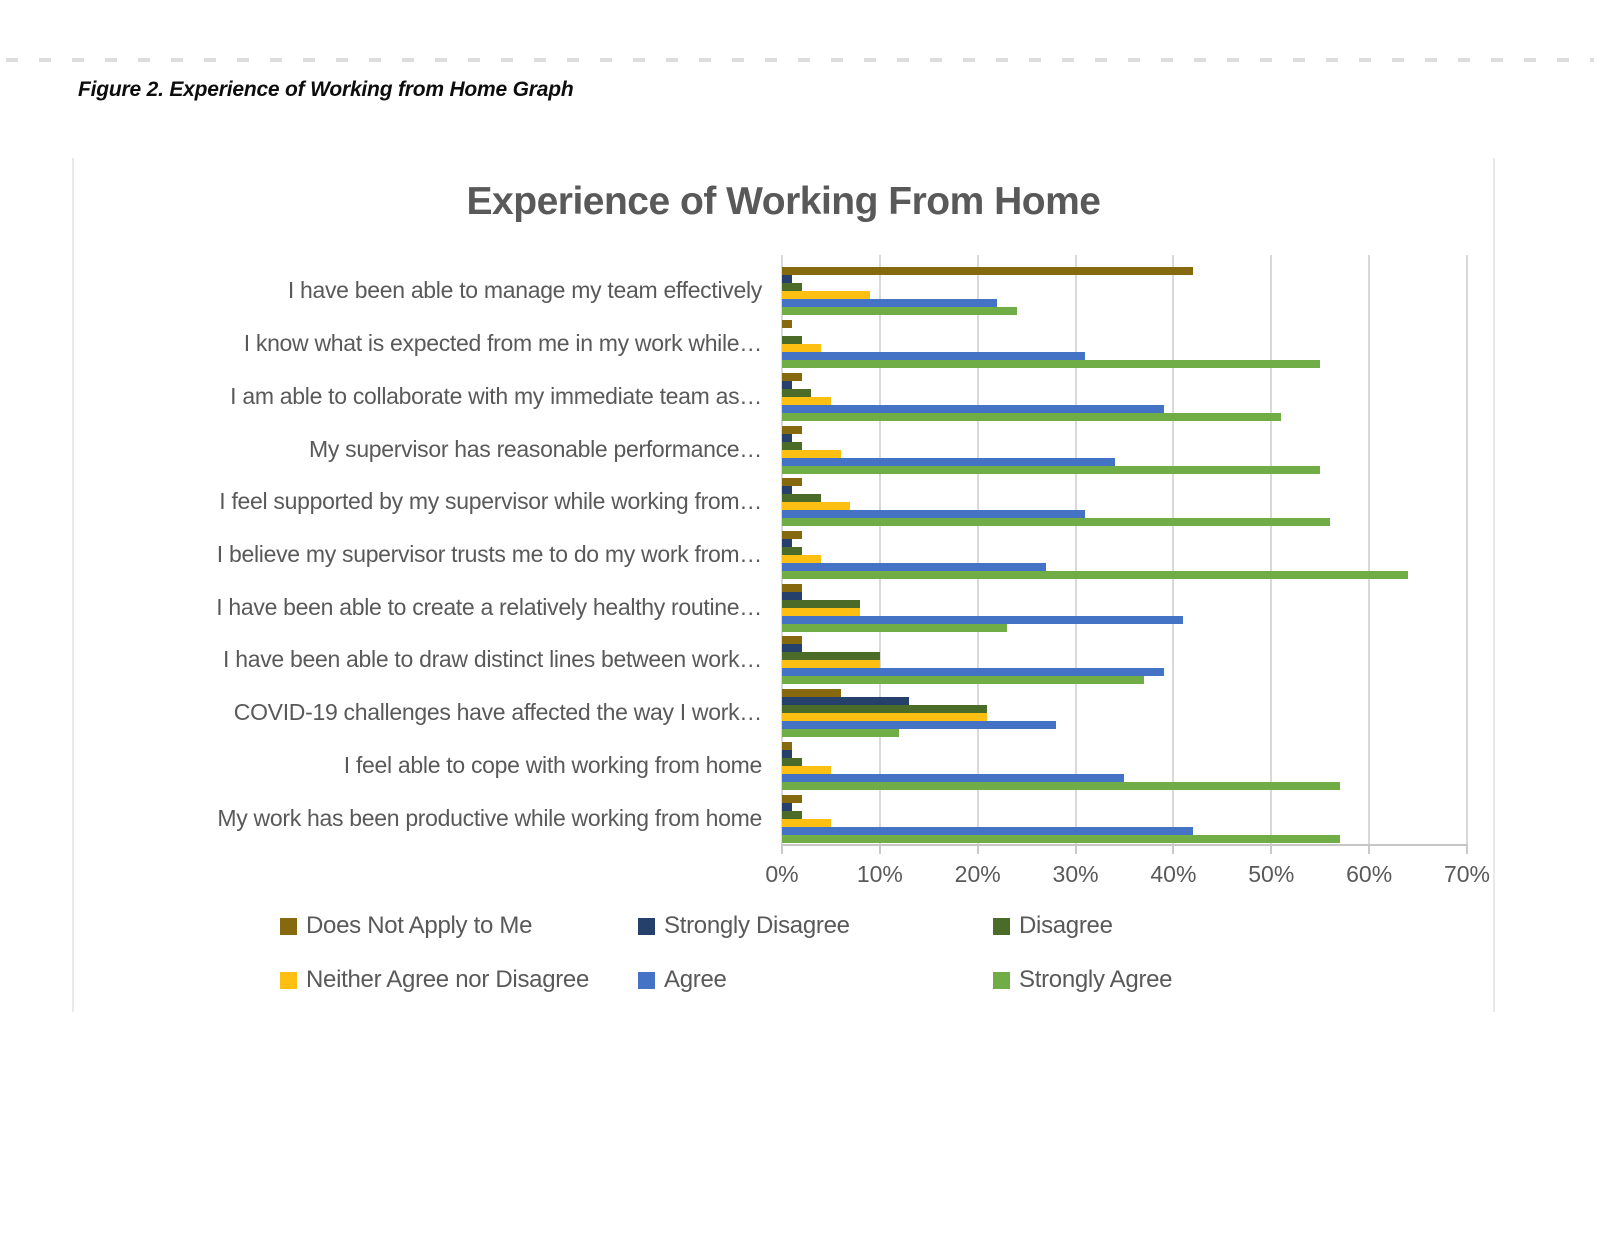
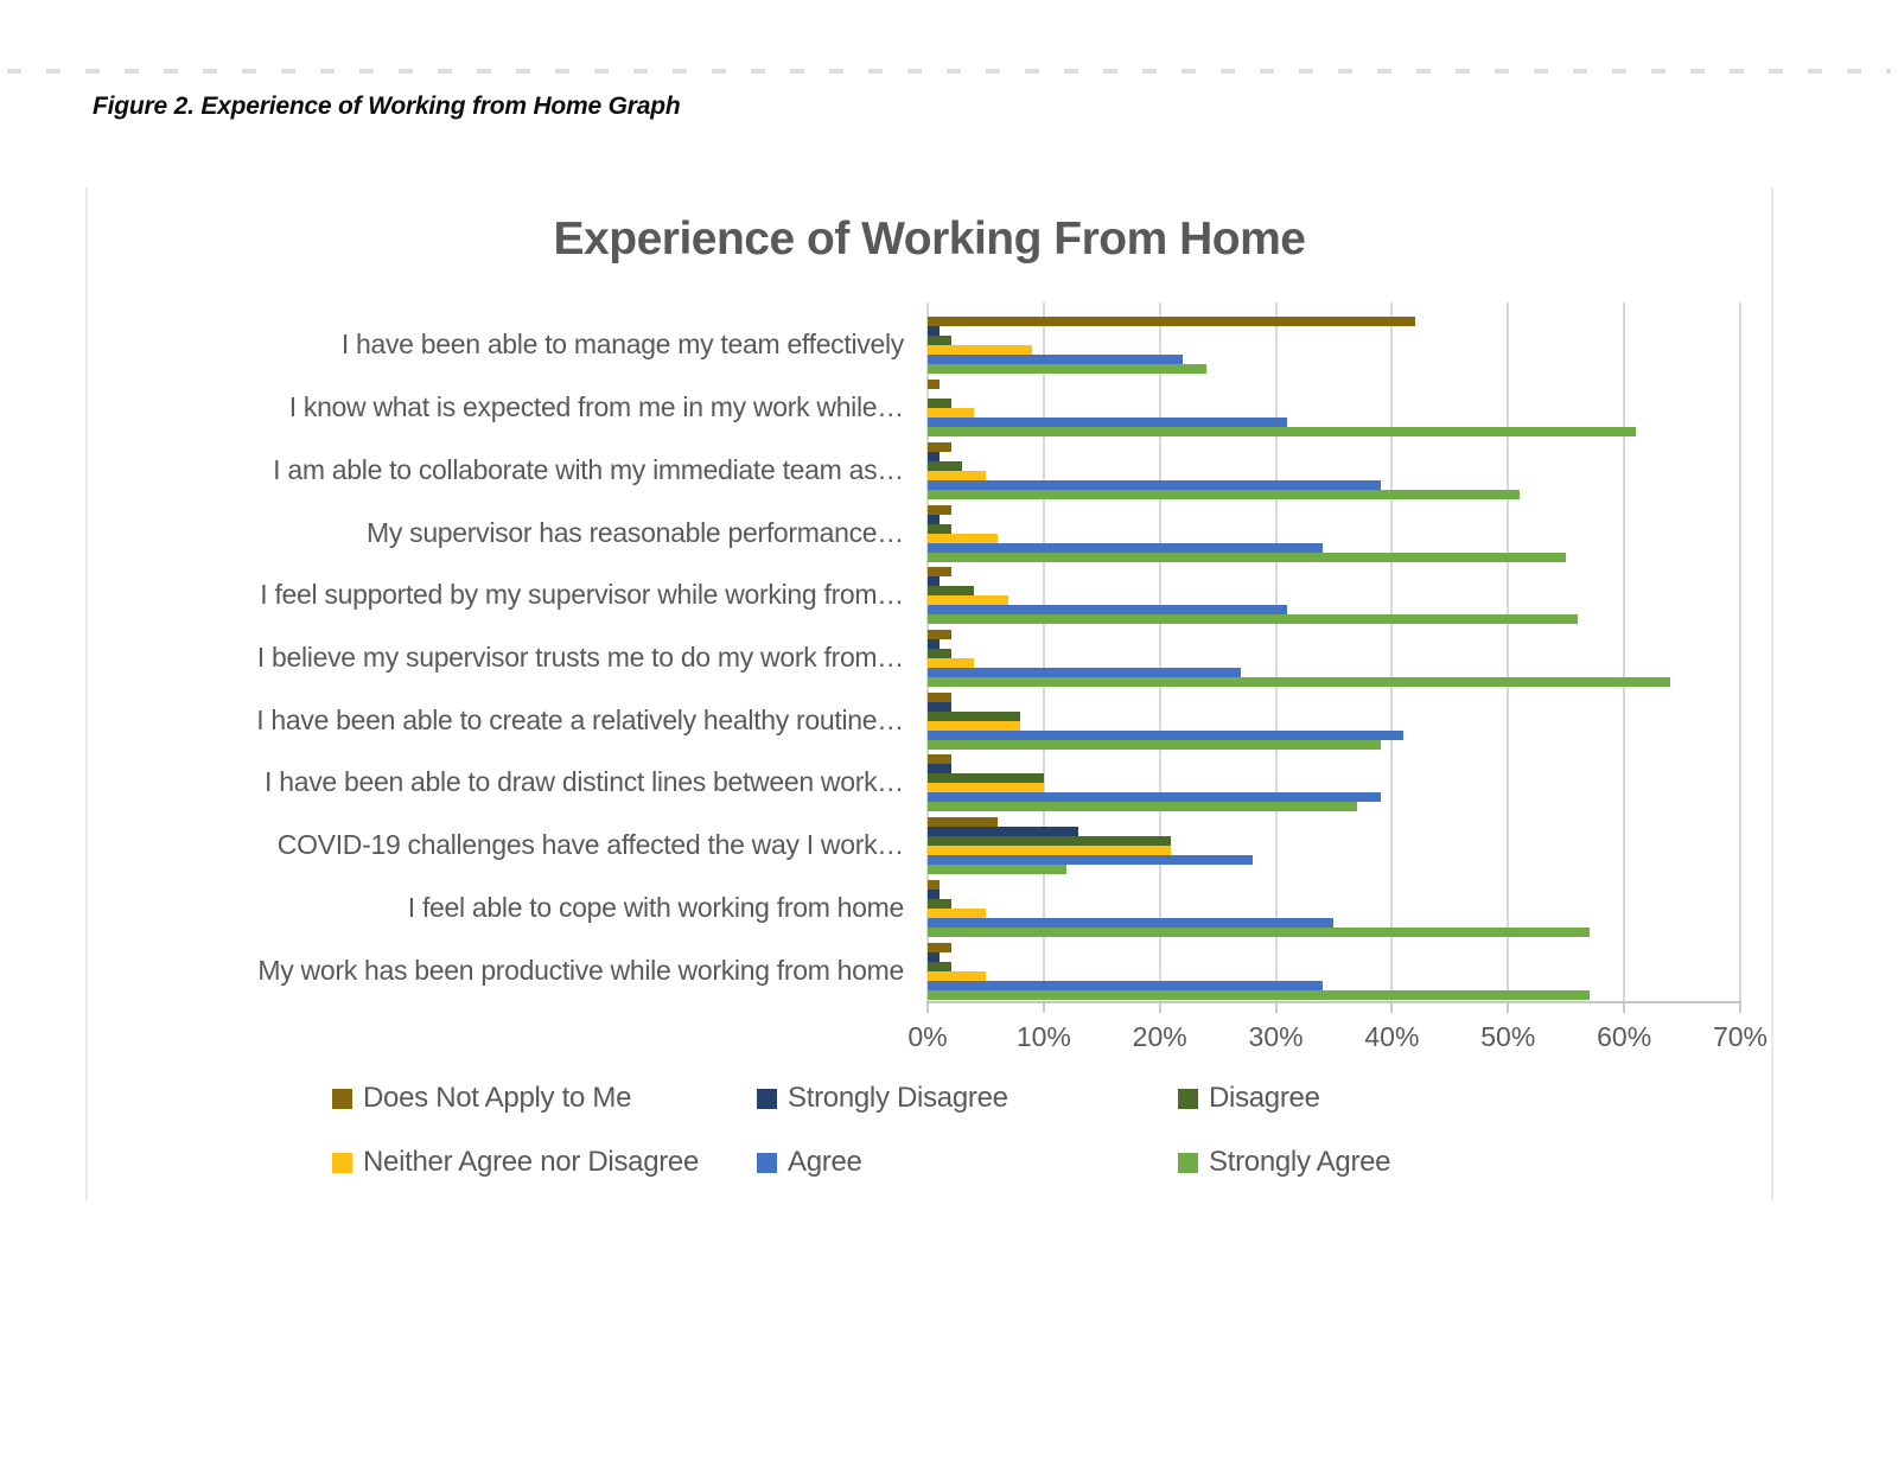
Strongly Agree/I know what is expected from me in my work while…: 55% -> 61%
Strongly Agree/I have been able to create a relatively healthy routine…: 23% -> 39%
Agree/My work has been productive while working from home: 42% -> 34%
